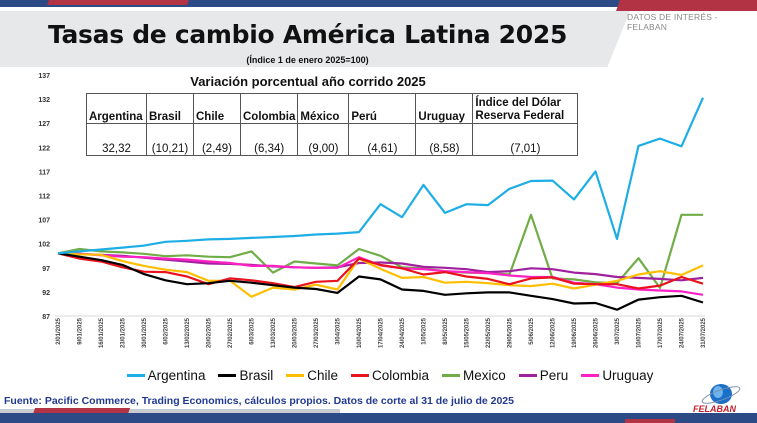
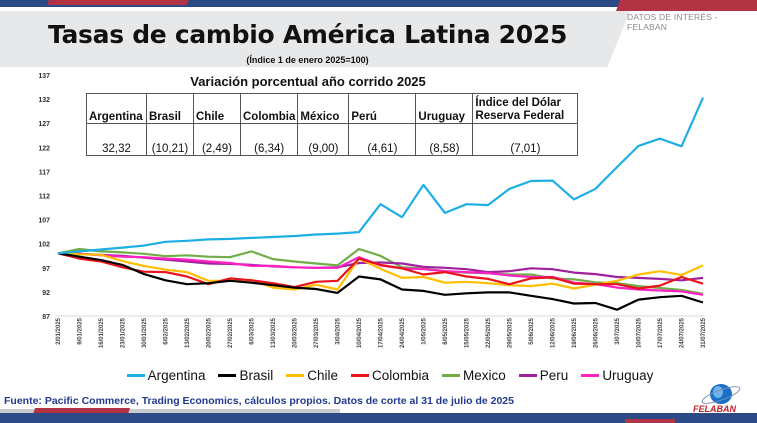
Chile/6/03/2025: 91 -> 94
Mexico/13/03/2025: 96 -> 99
Mexico/5/06/2025: 108 -> 96
Argentina/26/06/2025: 117 -> 113
Argentina/3/07/2025: 103 -> 118
Mexico/10/07/2025: 99 -> 93
Mexico/24/07/2025: 108 -> 92
Mexico/31/07/2025: 108 -> 92
